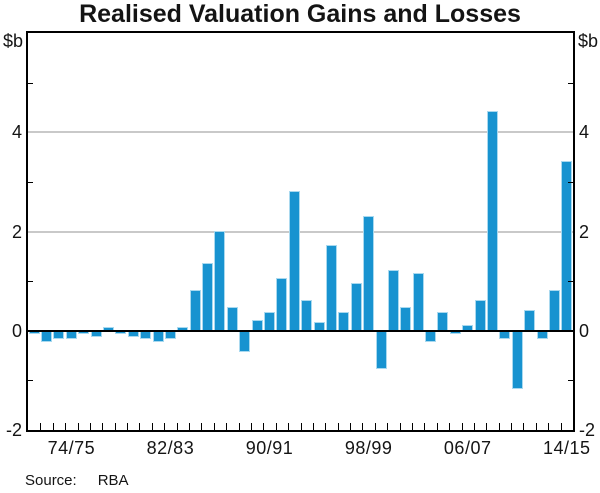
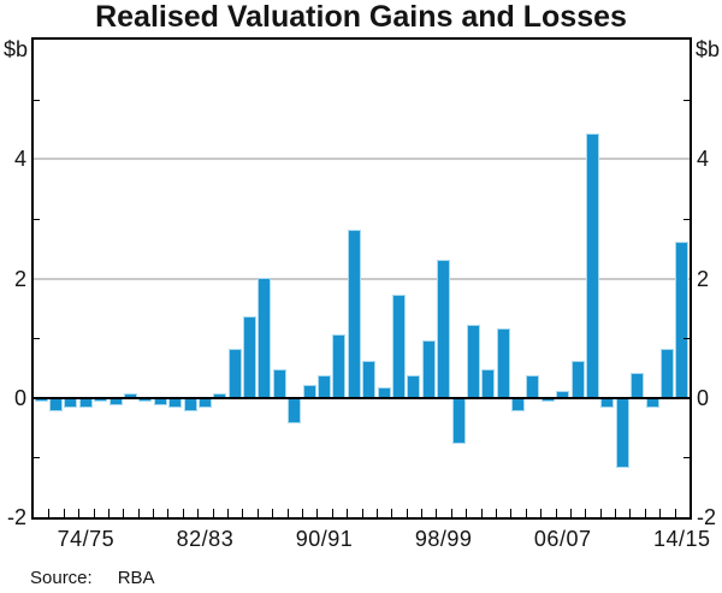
14/15: 3.4 -> 2.6
